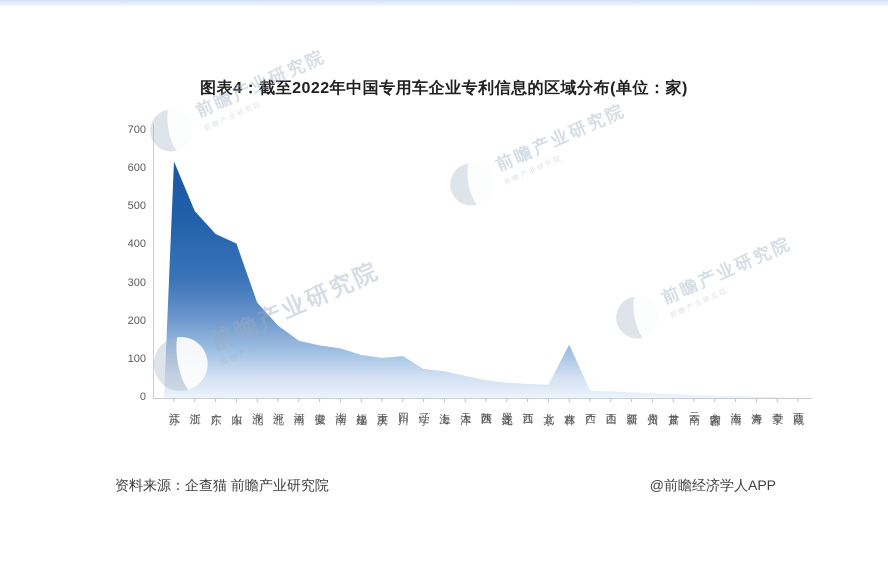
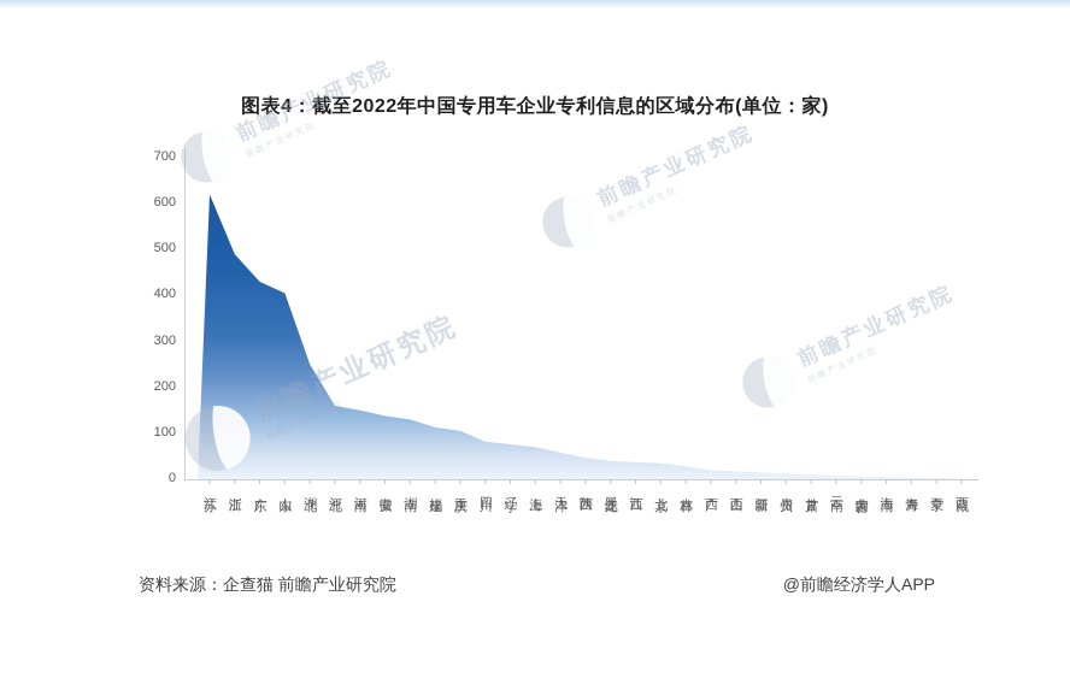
河北: 190 -> 160
四川: 110 -> 80
吉林: 140 -> 30
